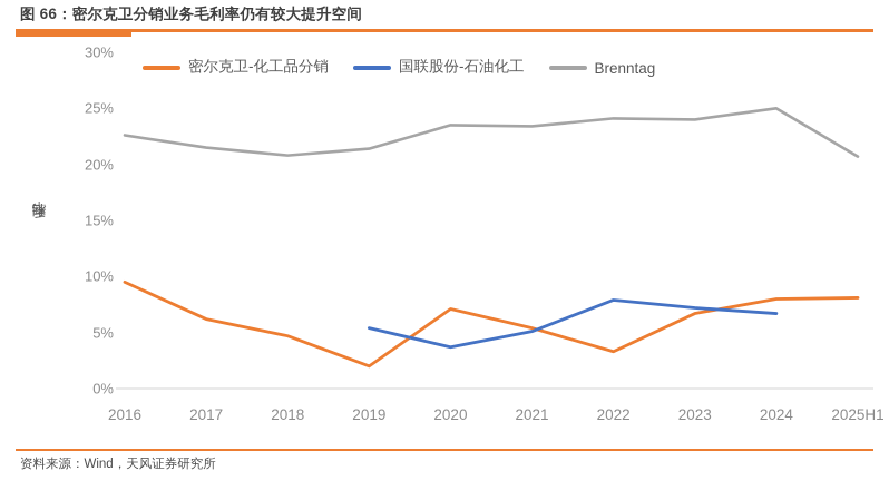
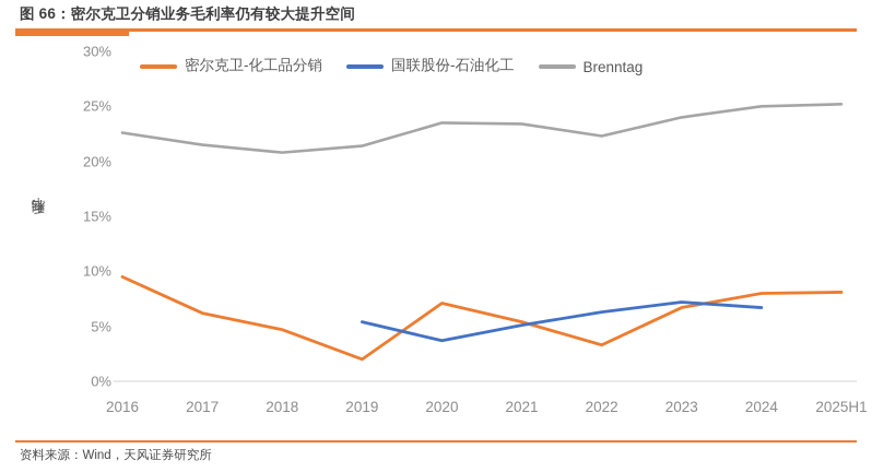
国联股份-石油化工/2022: 7.9% -> 6.3%
Brenntag/2022: 24.1% -> 22.3%
Brenntag/2025H1: 20.7% -> 25.2%
